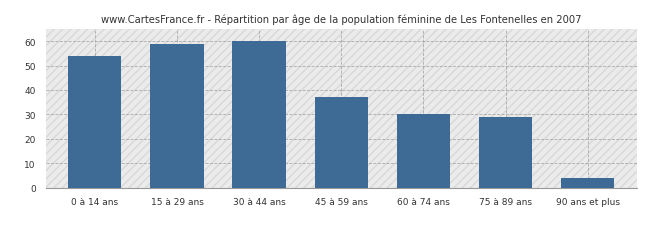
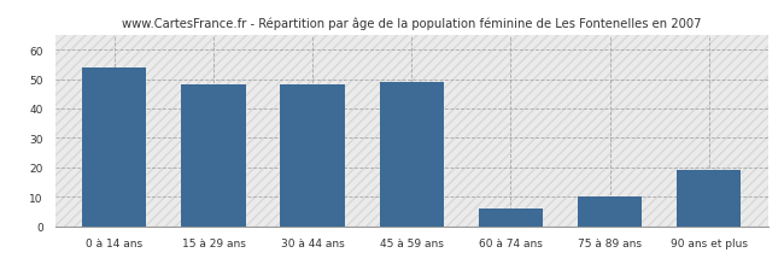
15 à 29 ans: 59 -> 48
30 à 44 ans: 60 -> 48
45 à 59 ans: 37 -> 49
60 à 74 ans: 30 -> 6
75 à 89 ans: 29 -> 10
90 ans et plus: 4 -> 19
